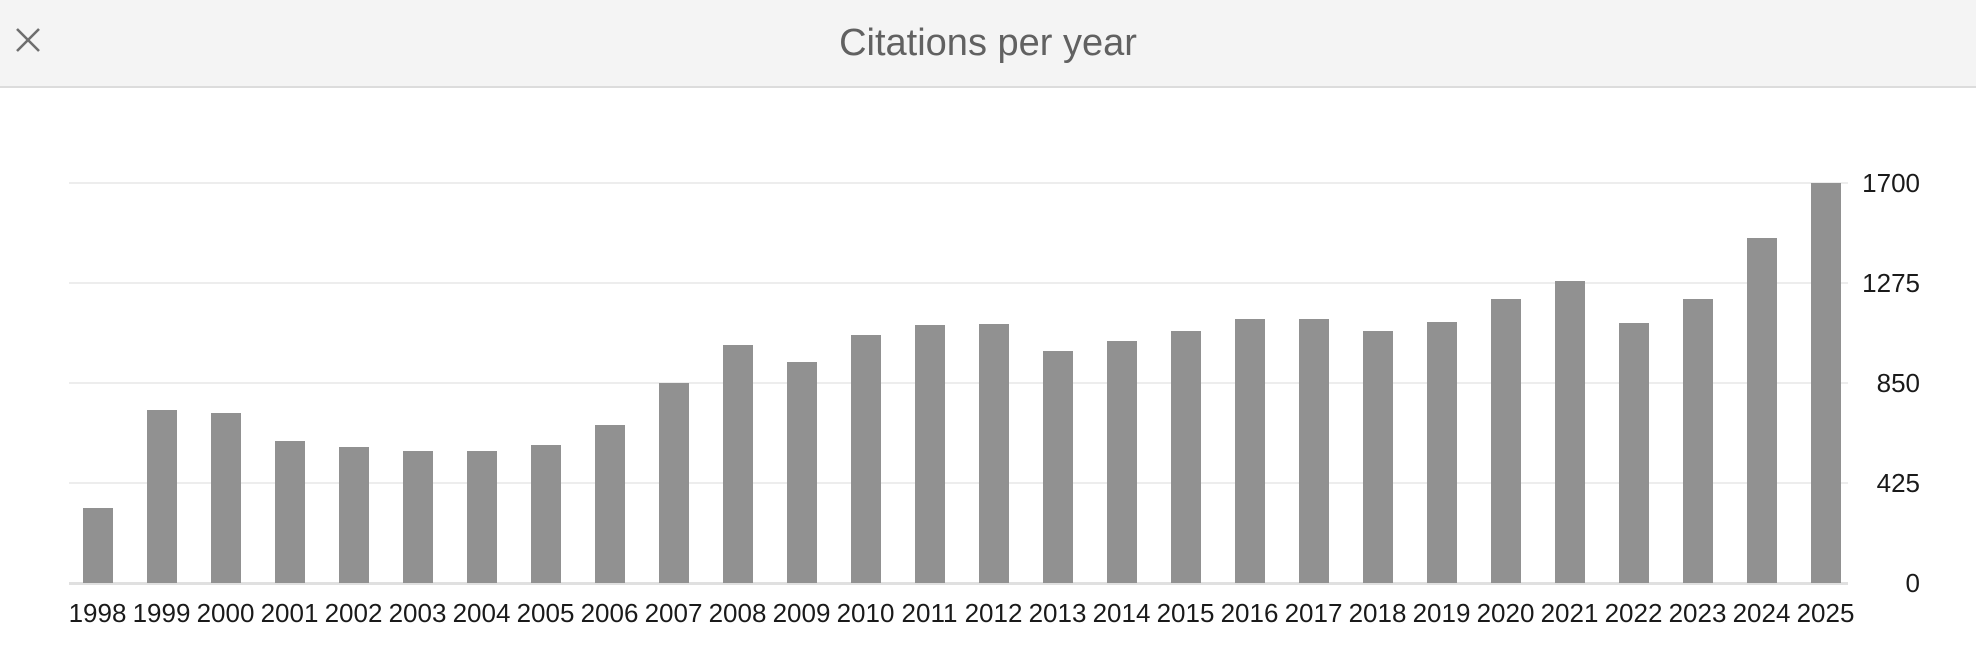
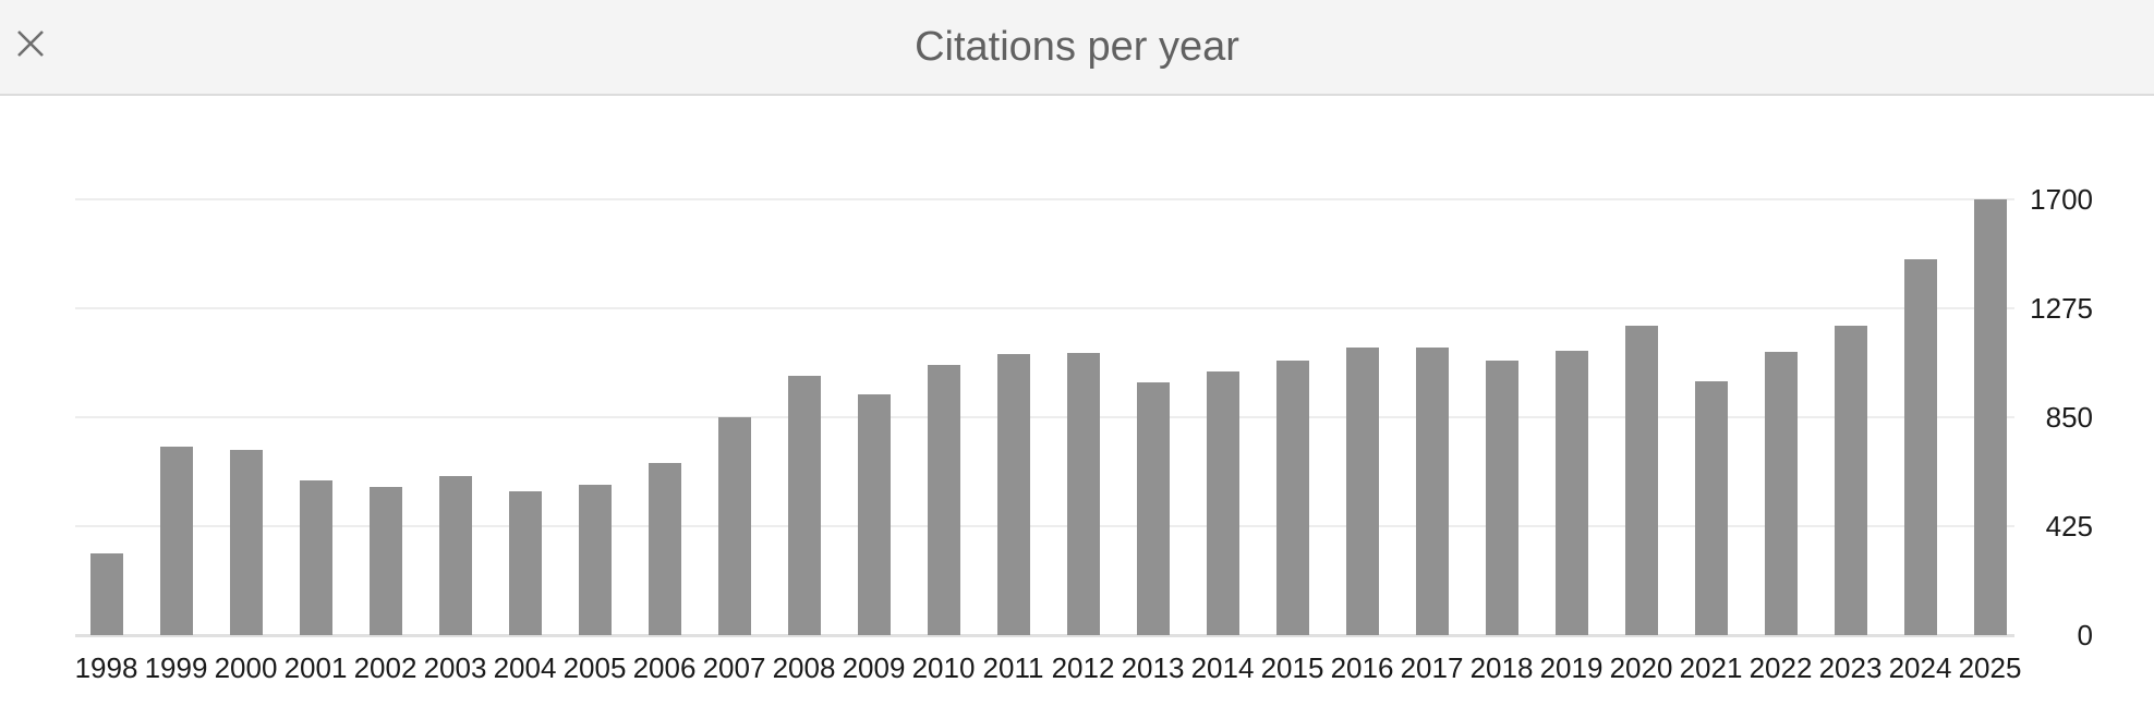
2003: 560 -> 620
2021: 1280 -> 990
